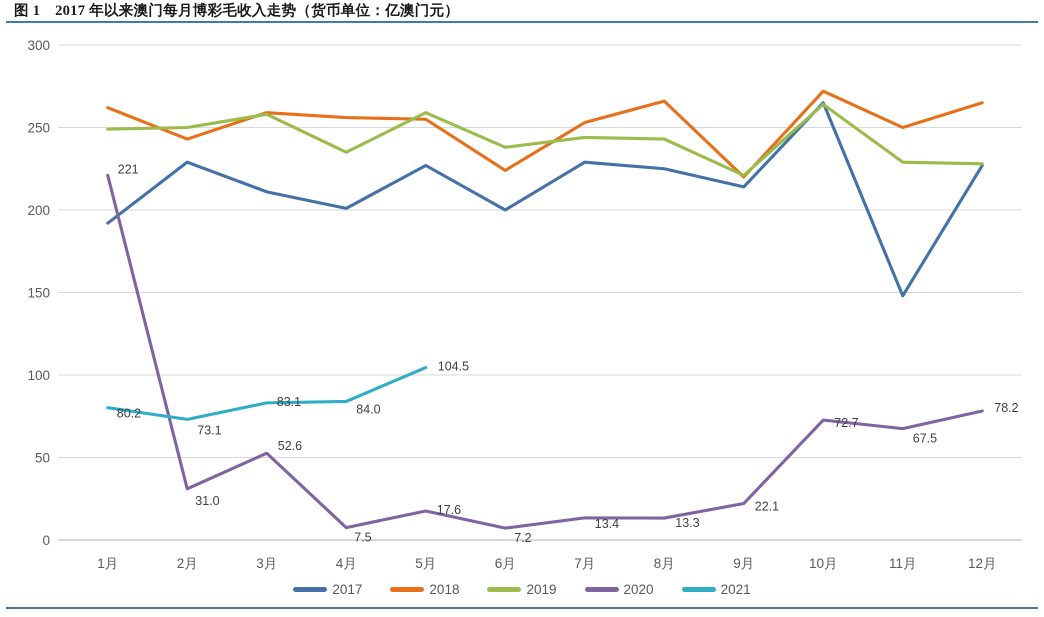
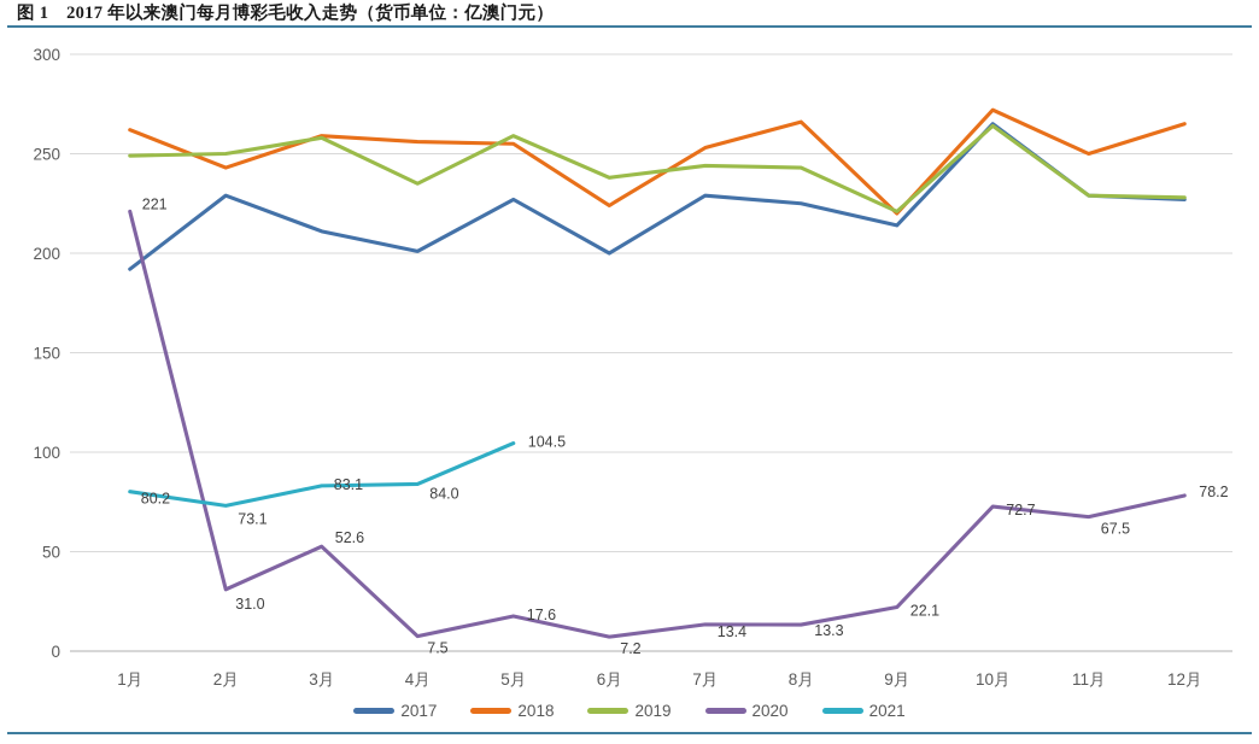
2017/11月: 148 -> 229
